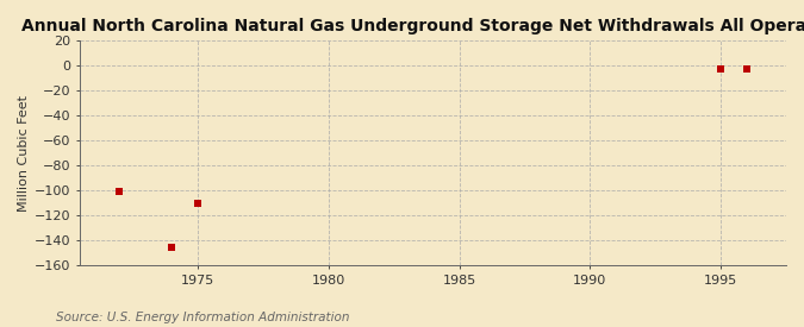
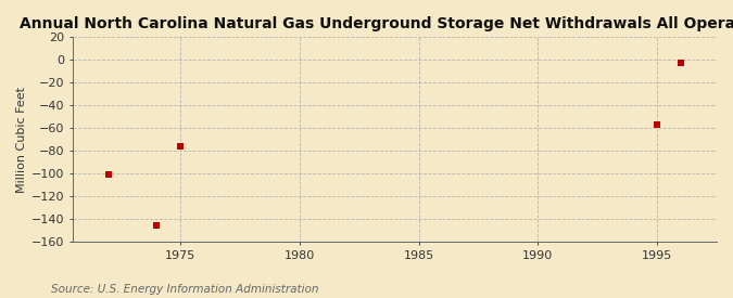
1975: -110 -> -76
1995: -3 -> -57
